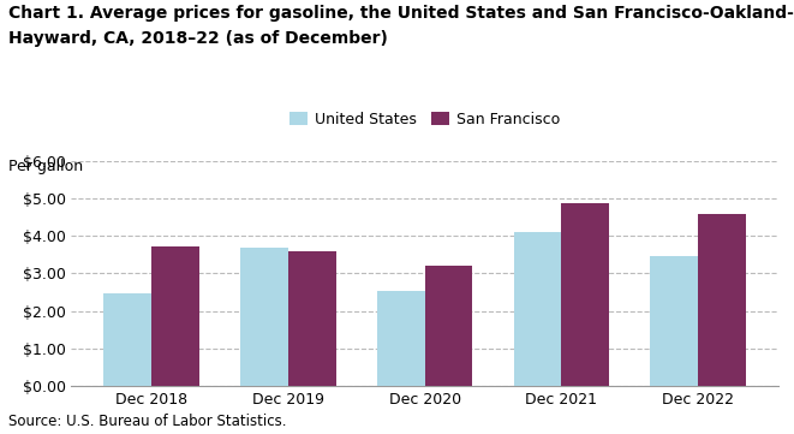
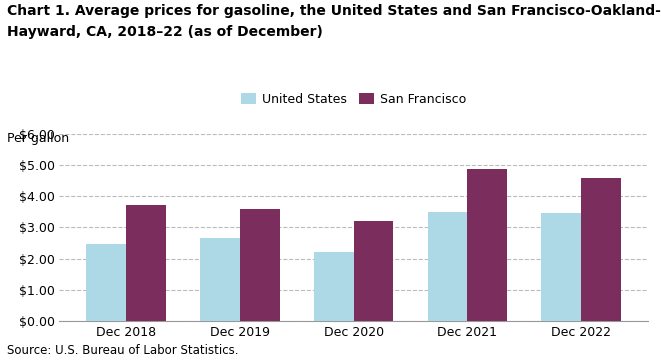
United States/Dec 2019: $3.70 -> $2.65
United States/Dec 2020: $2.55 -> $2.22
United States/Dec 2021: $4.10 -> $3.50
